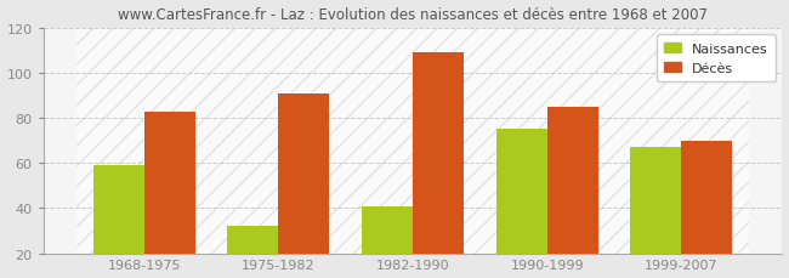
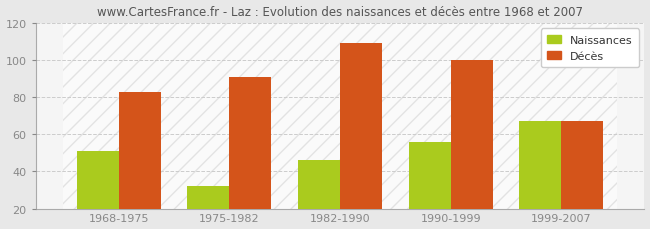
Naissances/1968-1975: 59 -> 51
Naissances/1982-1990: 41 -> 46
Naissances/1990-1999: 75 -> 56
Décès/1990-1999: 85 -> 100
Décès/1999-2007: 70 -> 67
